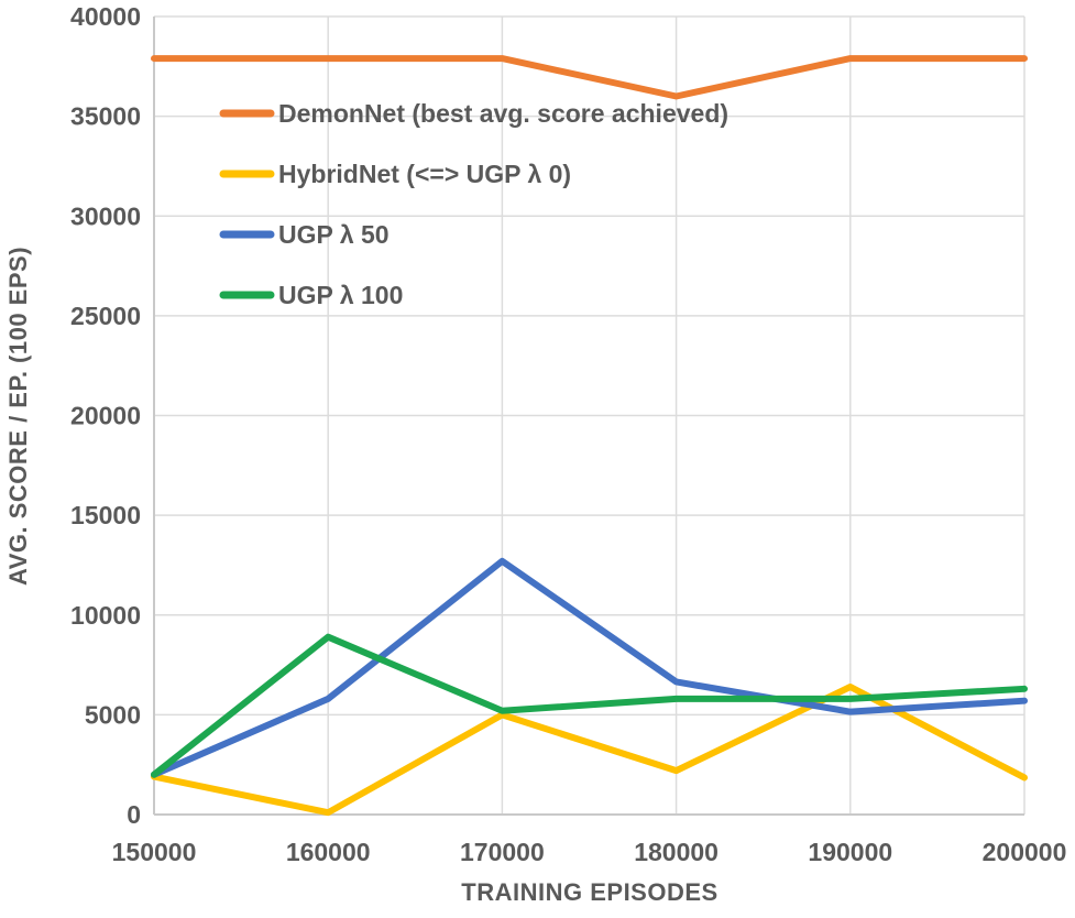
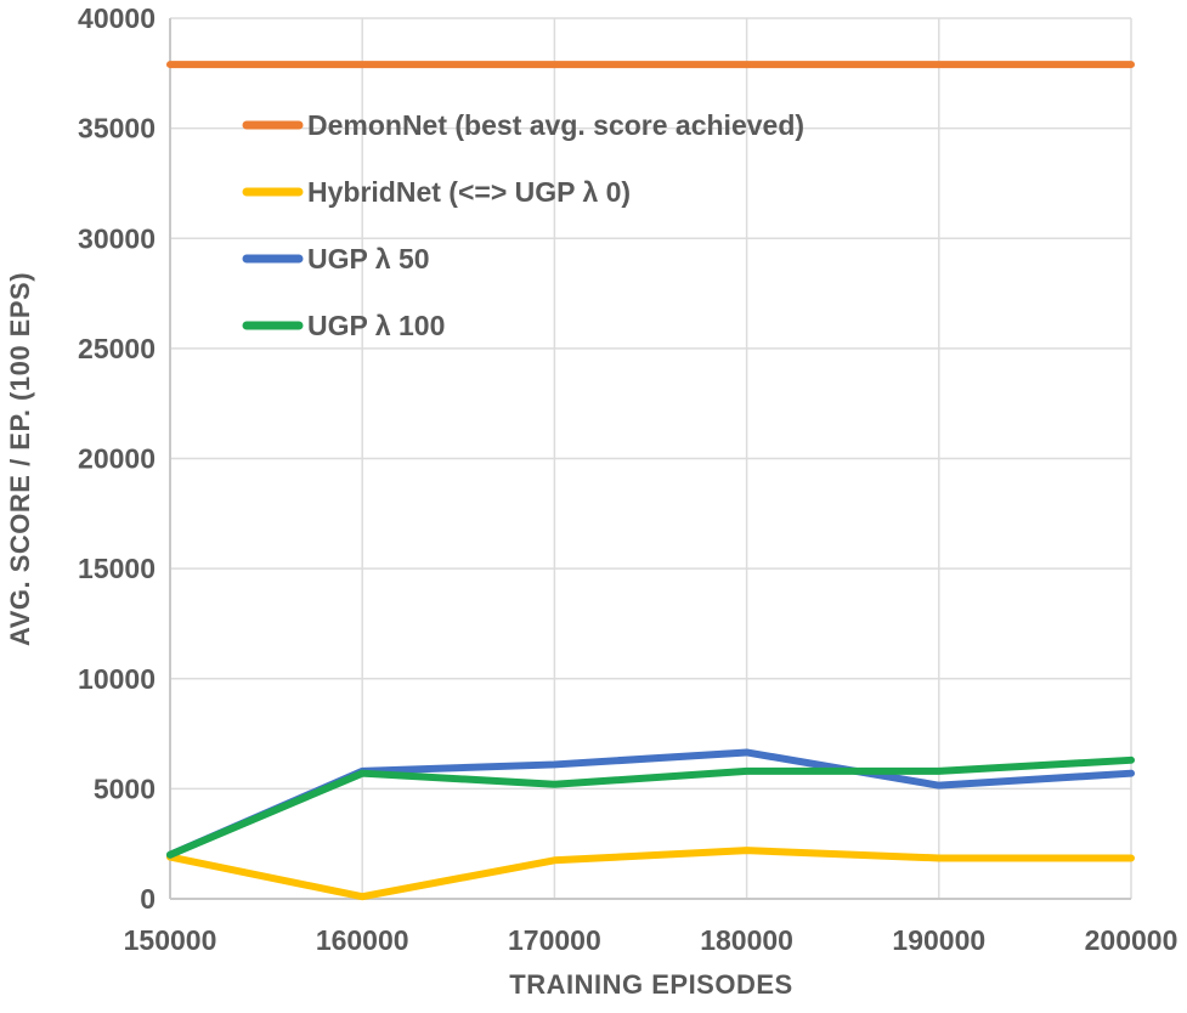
UGP λ 100/160000: 8900 -> 5700
HybridNet (<=> UGP λ 0)/170000: 5000 -> 1800
UGP λ 50/170000: 12700 -> 6100
DemonNet (best avg. score achieved)/180000: 36000 -> 37900
HybridNet (<=> UGP λ 0)/190000: 6400 -> 1800
